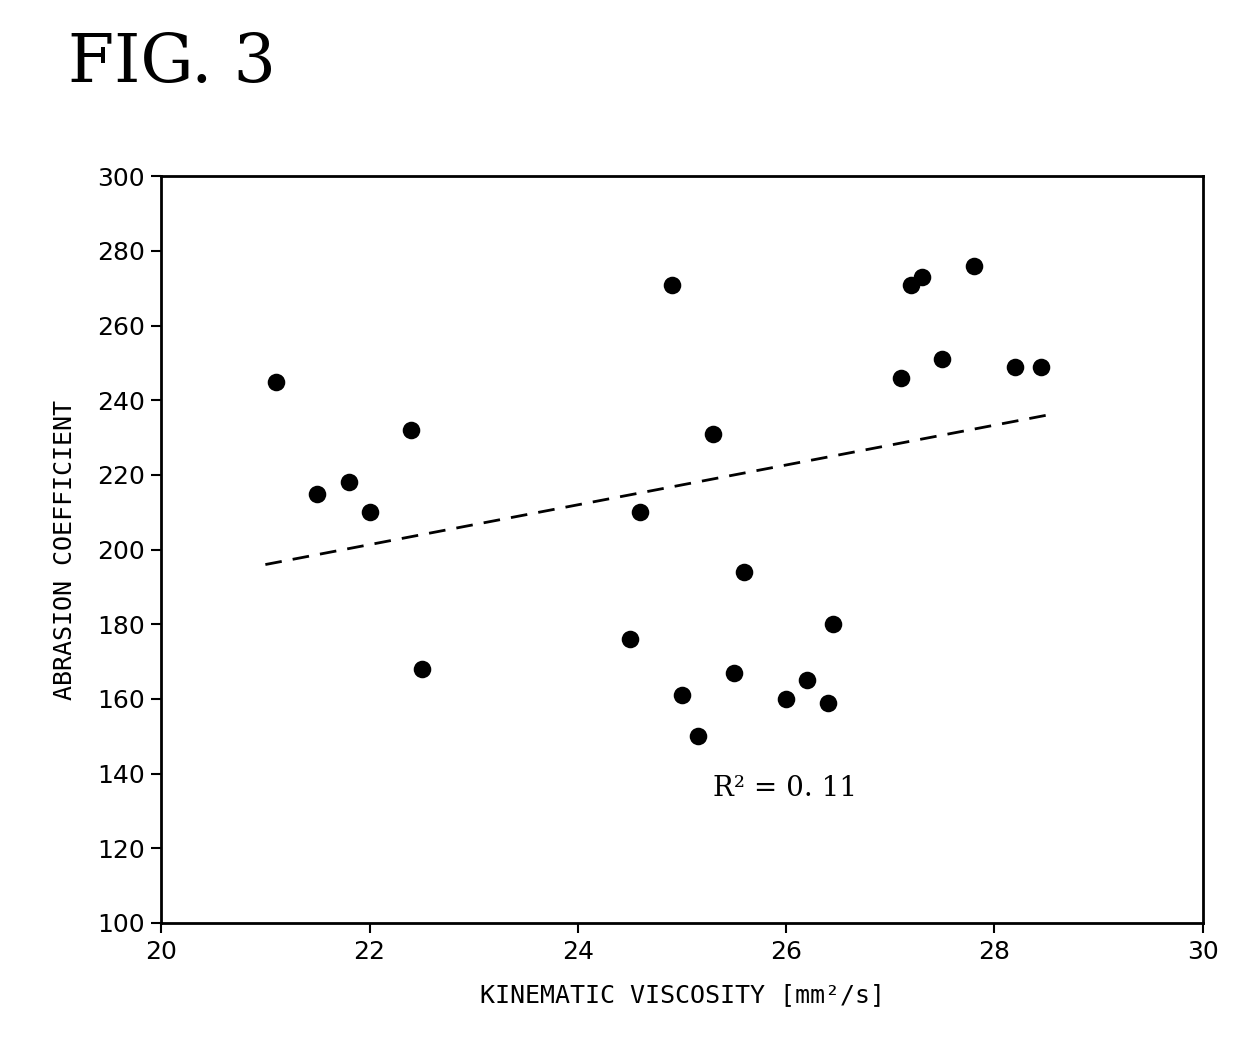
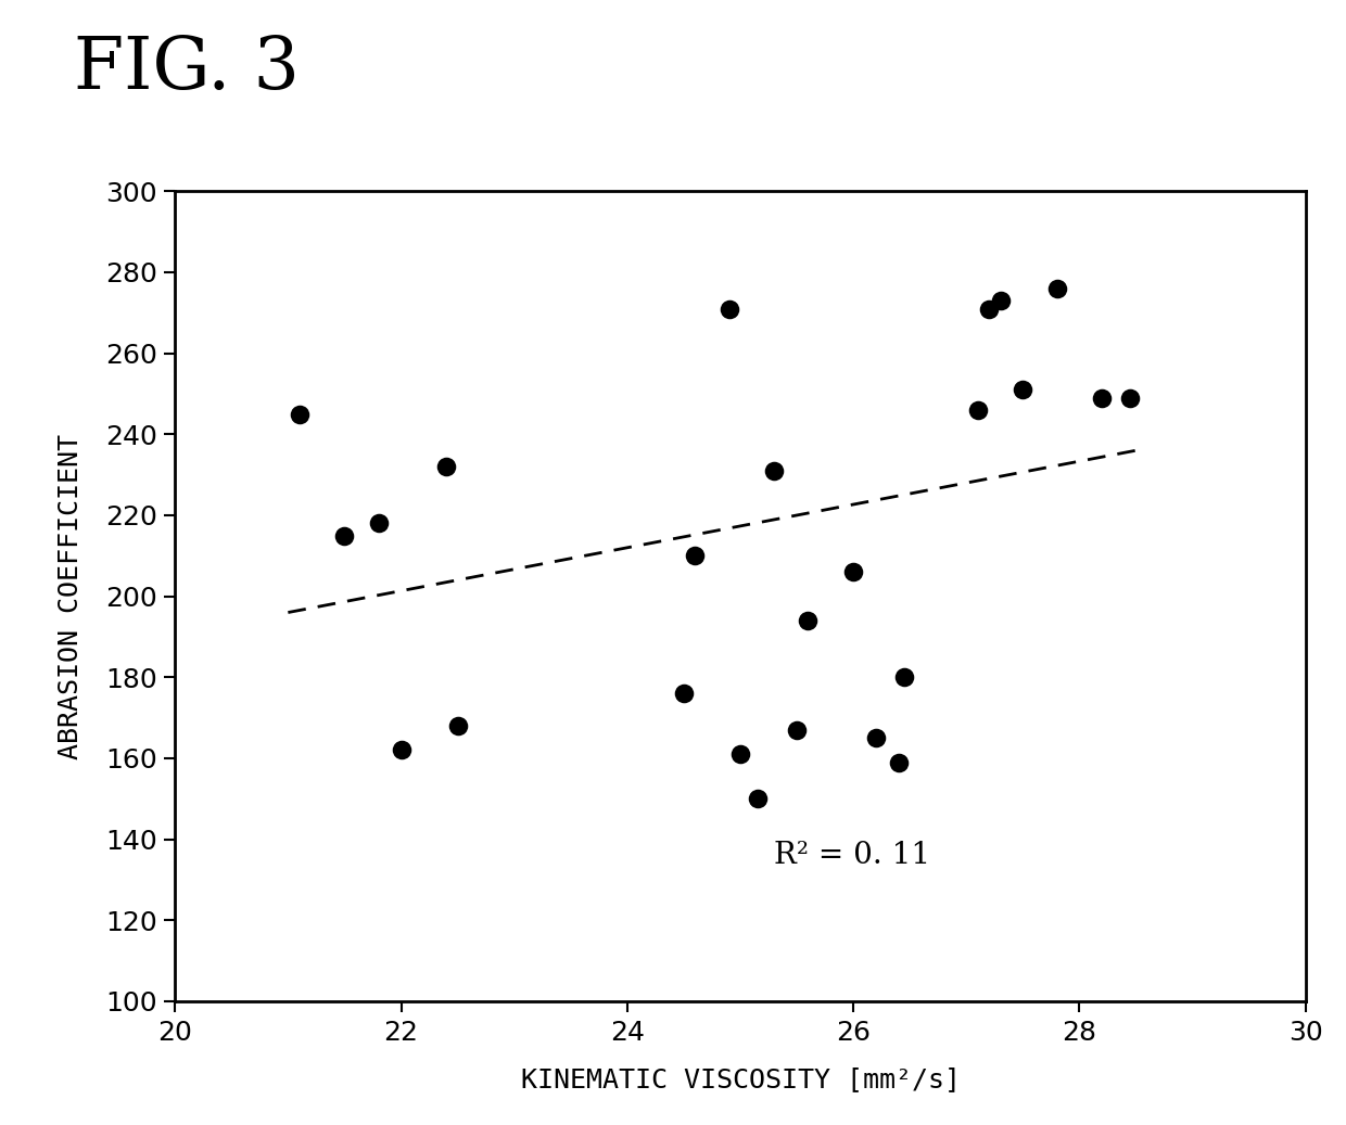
22: 210 -> 162
26: 160 -> 206
